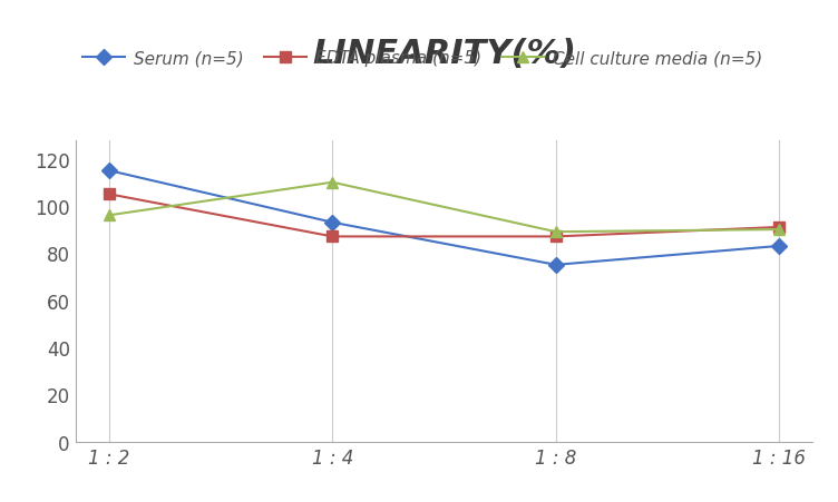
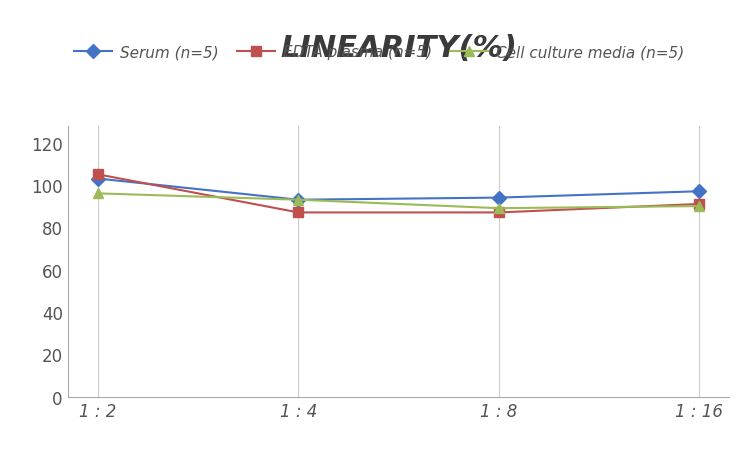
Serum (n=5)/1 : 2: 115 -> 103
Cell culture media (n=5)/1 : 4: 110 -> 93
Serum (n=5)/1 : 8: 75 -> 94
Serum (n=5)/1 : 16: 83 -> 97
